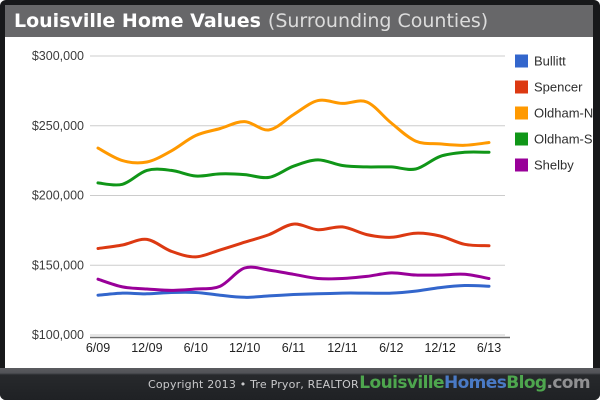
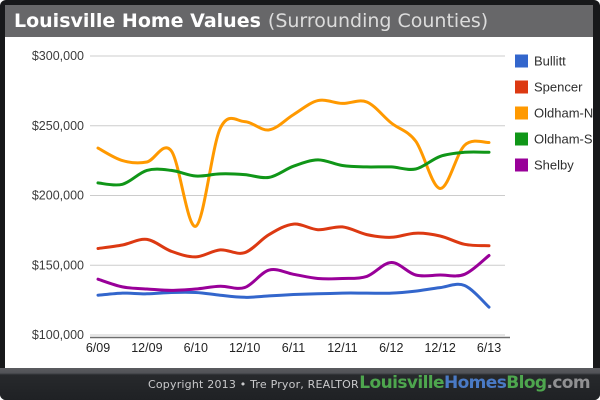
Oldham-N/6/10: $243000 -> $178000
Spencer/12/10: $166000 -> $159000
Shelby/12/10: $148000 -> $134000
Shelby/6/12: $144000 -> $152000
Oldham-N/12/12: $237000 -> $205000
Bullitt/6/13: $135000 -> $120000
Shelby/6/13: $140000 -> $157000
